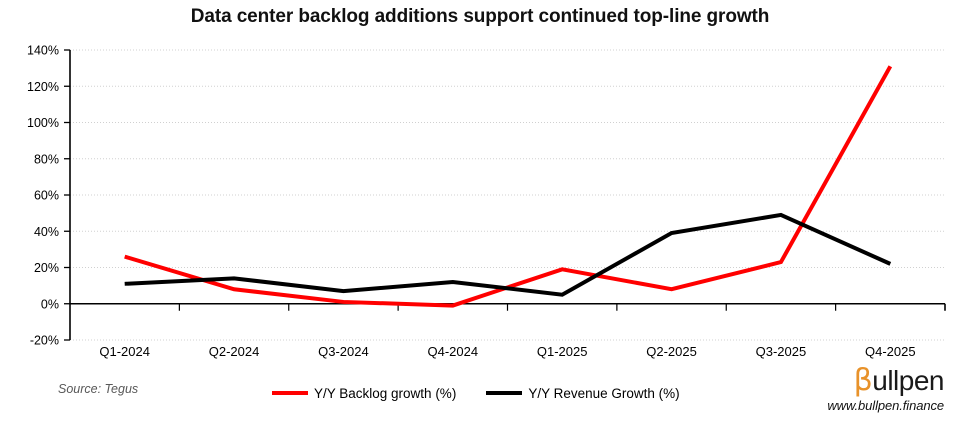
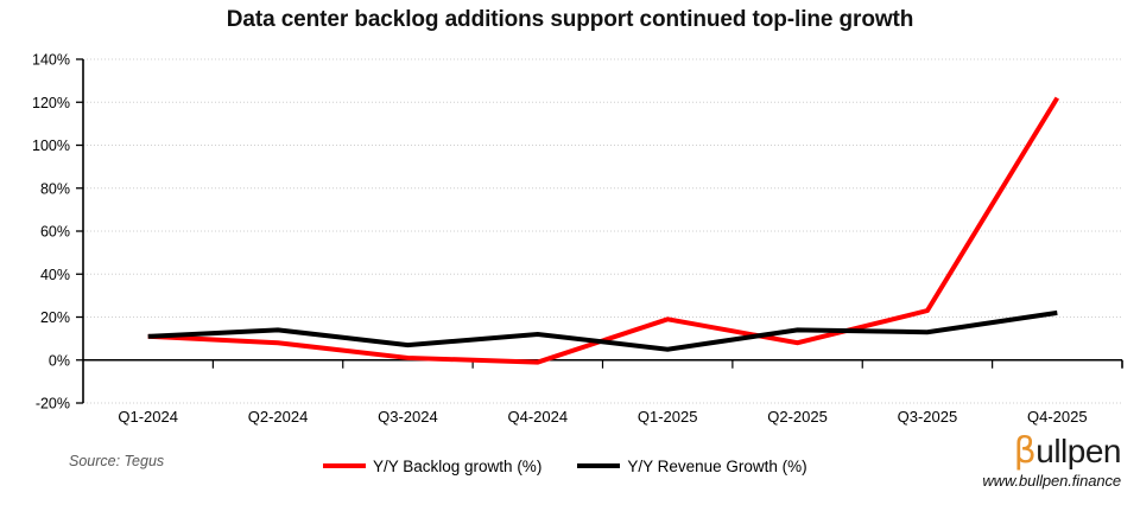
Y/Y Backlog growth (%)/Q1-2024: 26% -> 11%
Y/Y Revenue Growth (%)/Q2-2025: 39% -> 14%
Y/Y Revenue Growth (%)/Q3-2025: 49% -> 13%
Y/Y Backlog growth (%)/Q4-2025: 131% -> 122%
